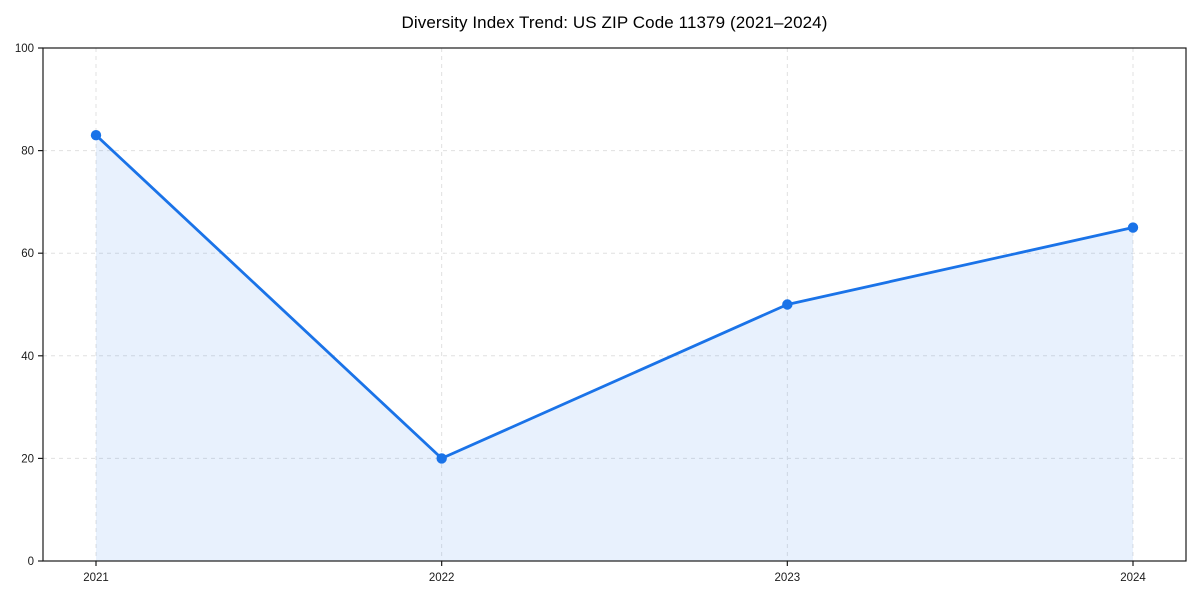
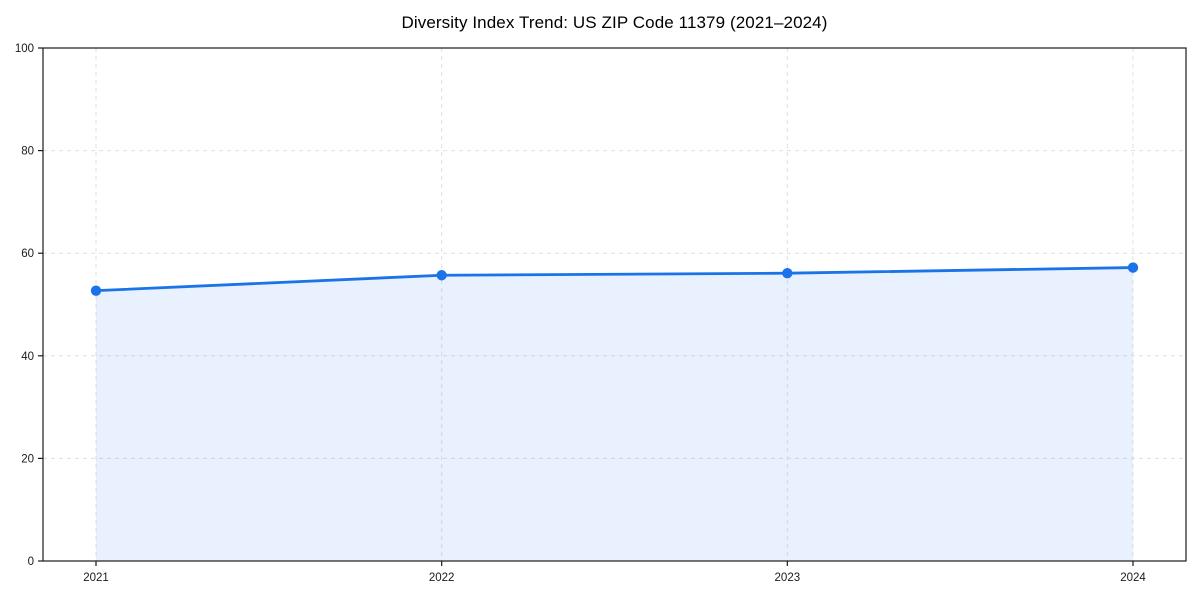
2021: 83 -> 53
2022: 20 -> 56
2023: 50 -> 56
2024: 65 -> 57
